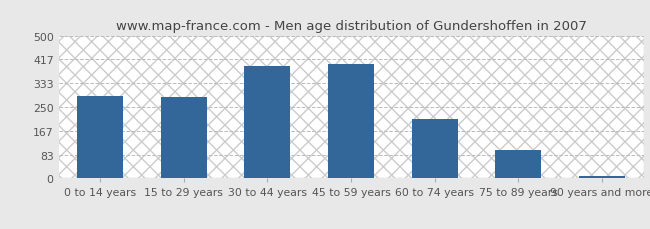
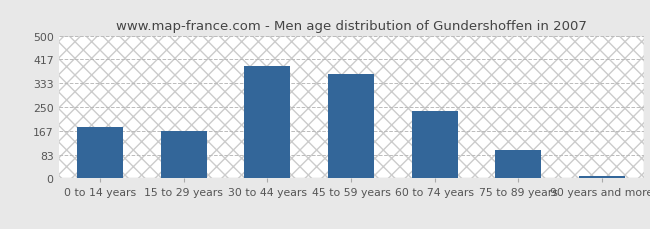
0 to 14 years: 290 -> 180
15 to 29 years: 287 -> 165
45 to 59 years: 402 -> 365
60 to 74 years: 210 -> 235
